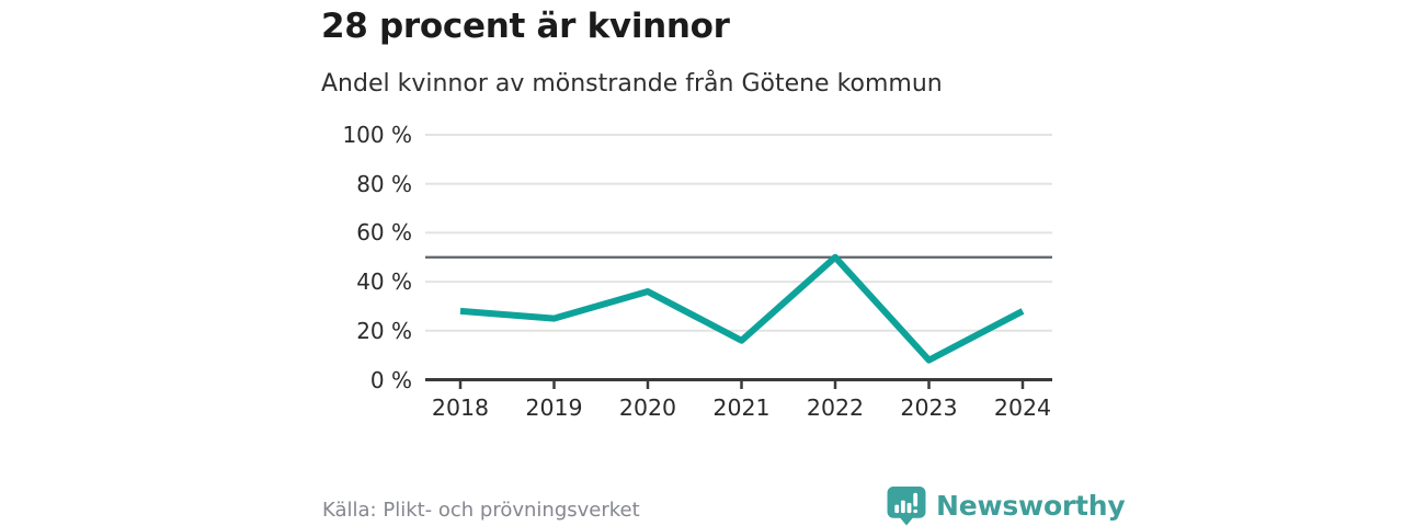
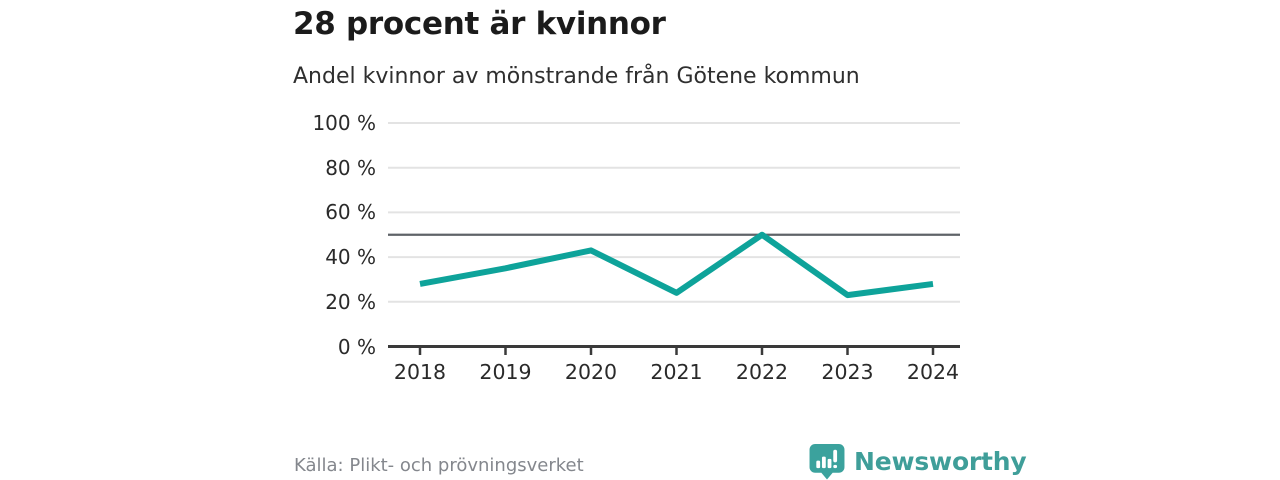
2019: 25% -> 35%
2020: 36% -> 43%
2021: 16% -> 24%
2023: 8% -> 23%
